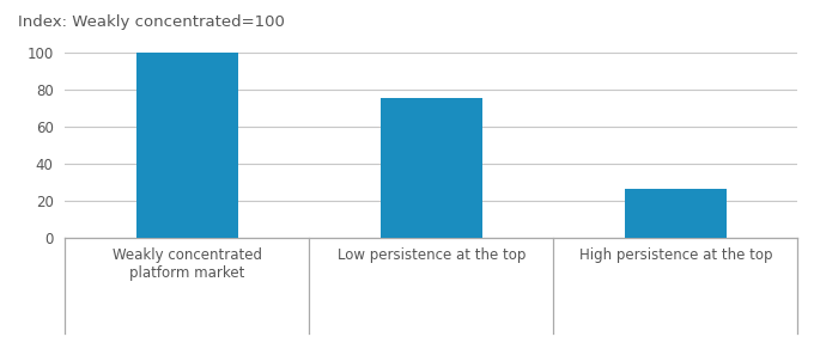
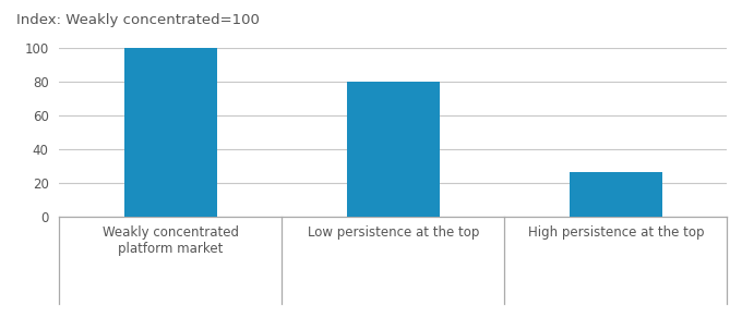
Low persistence at the top: 75 -> 80
